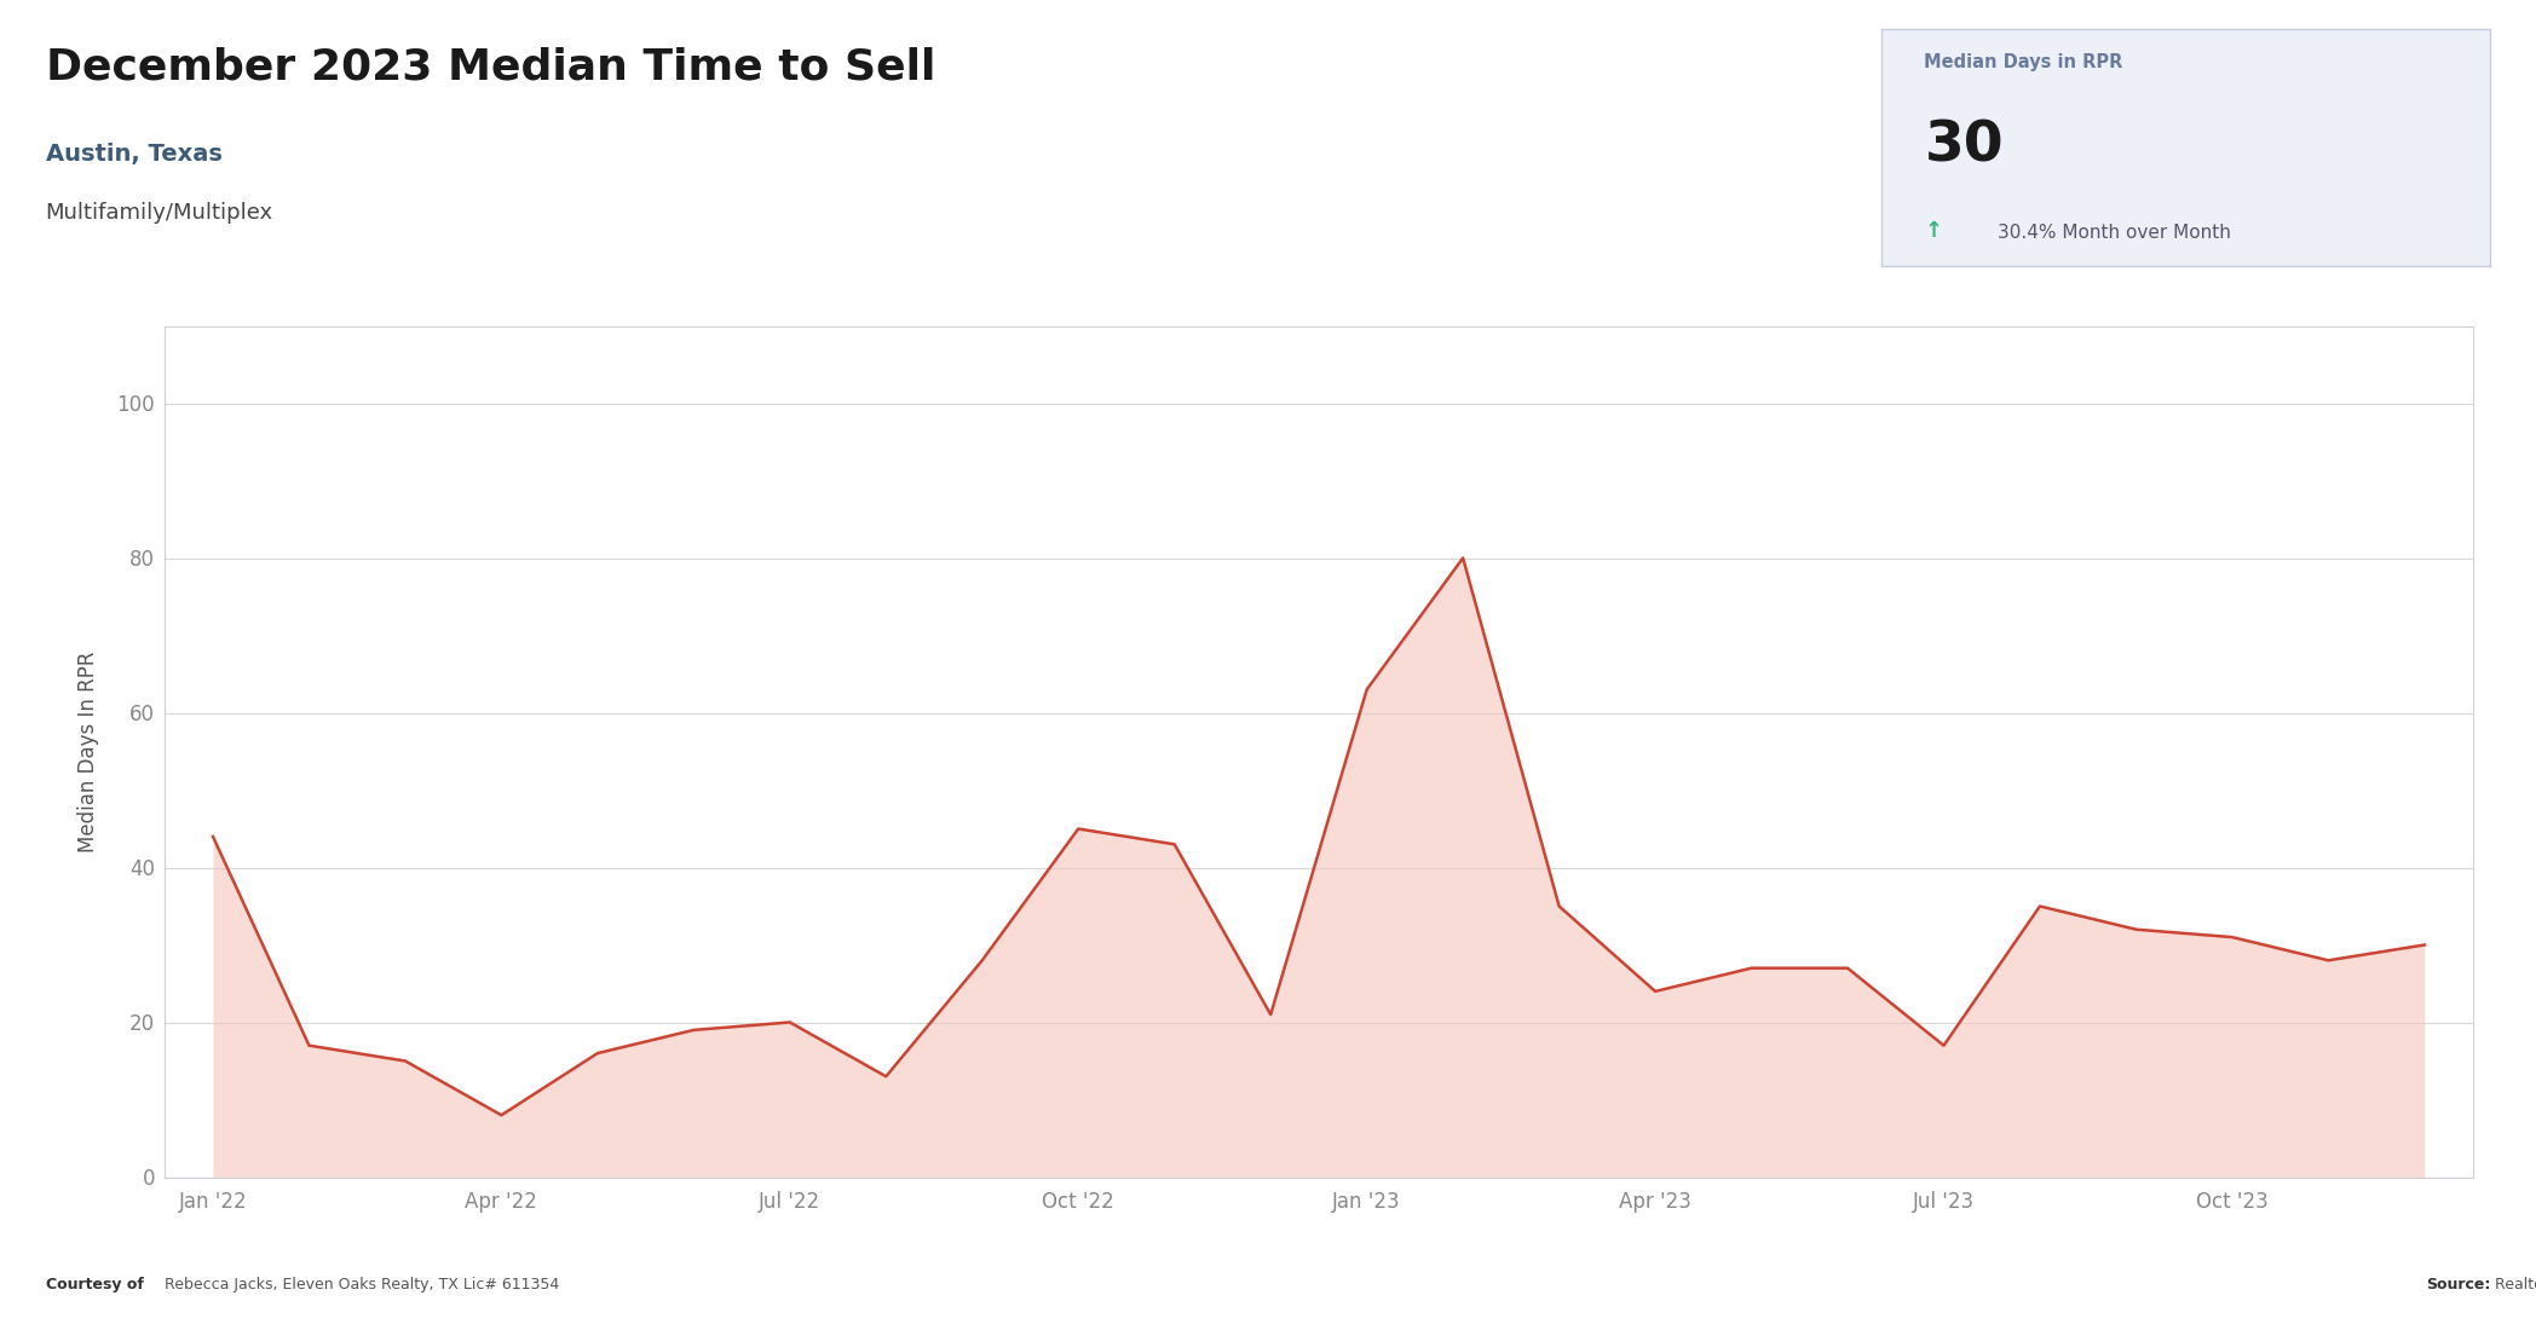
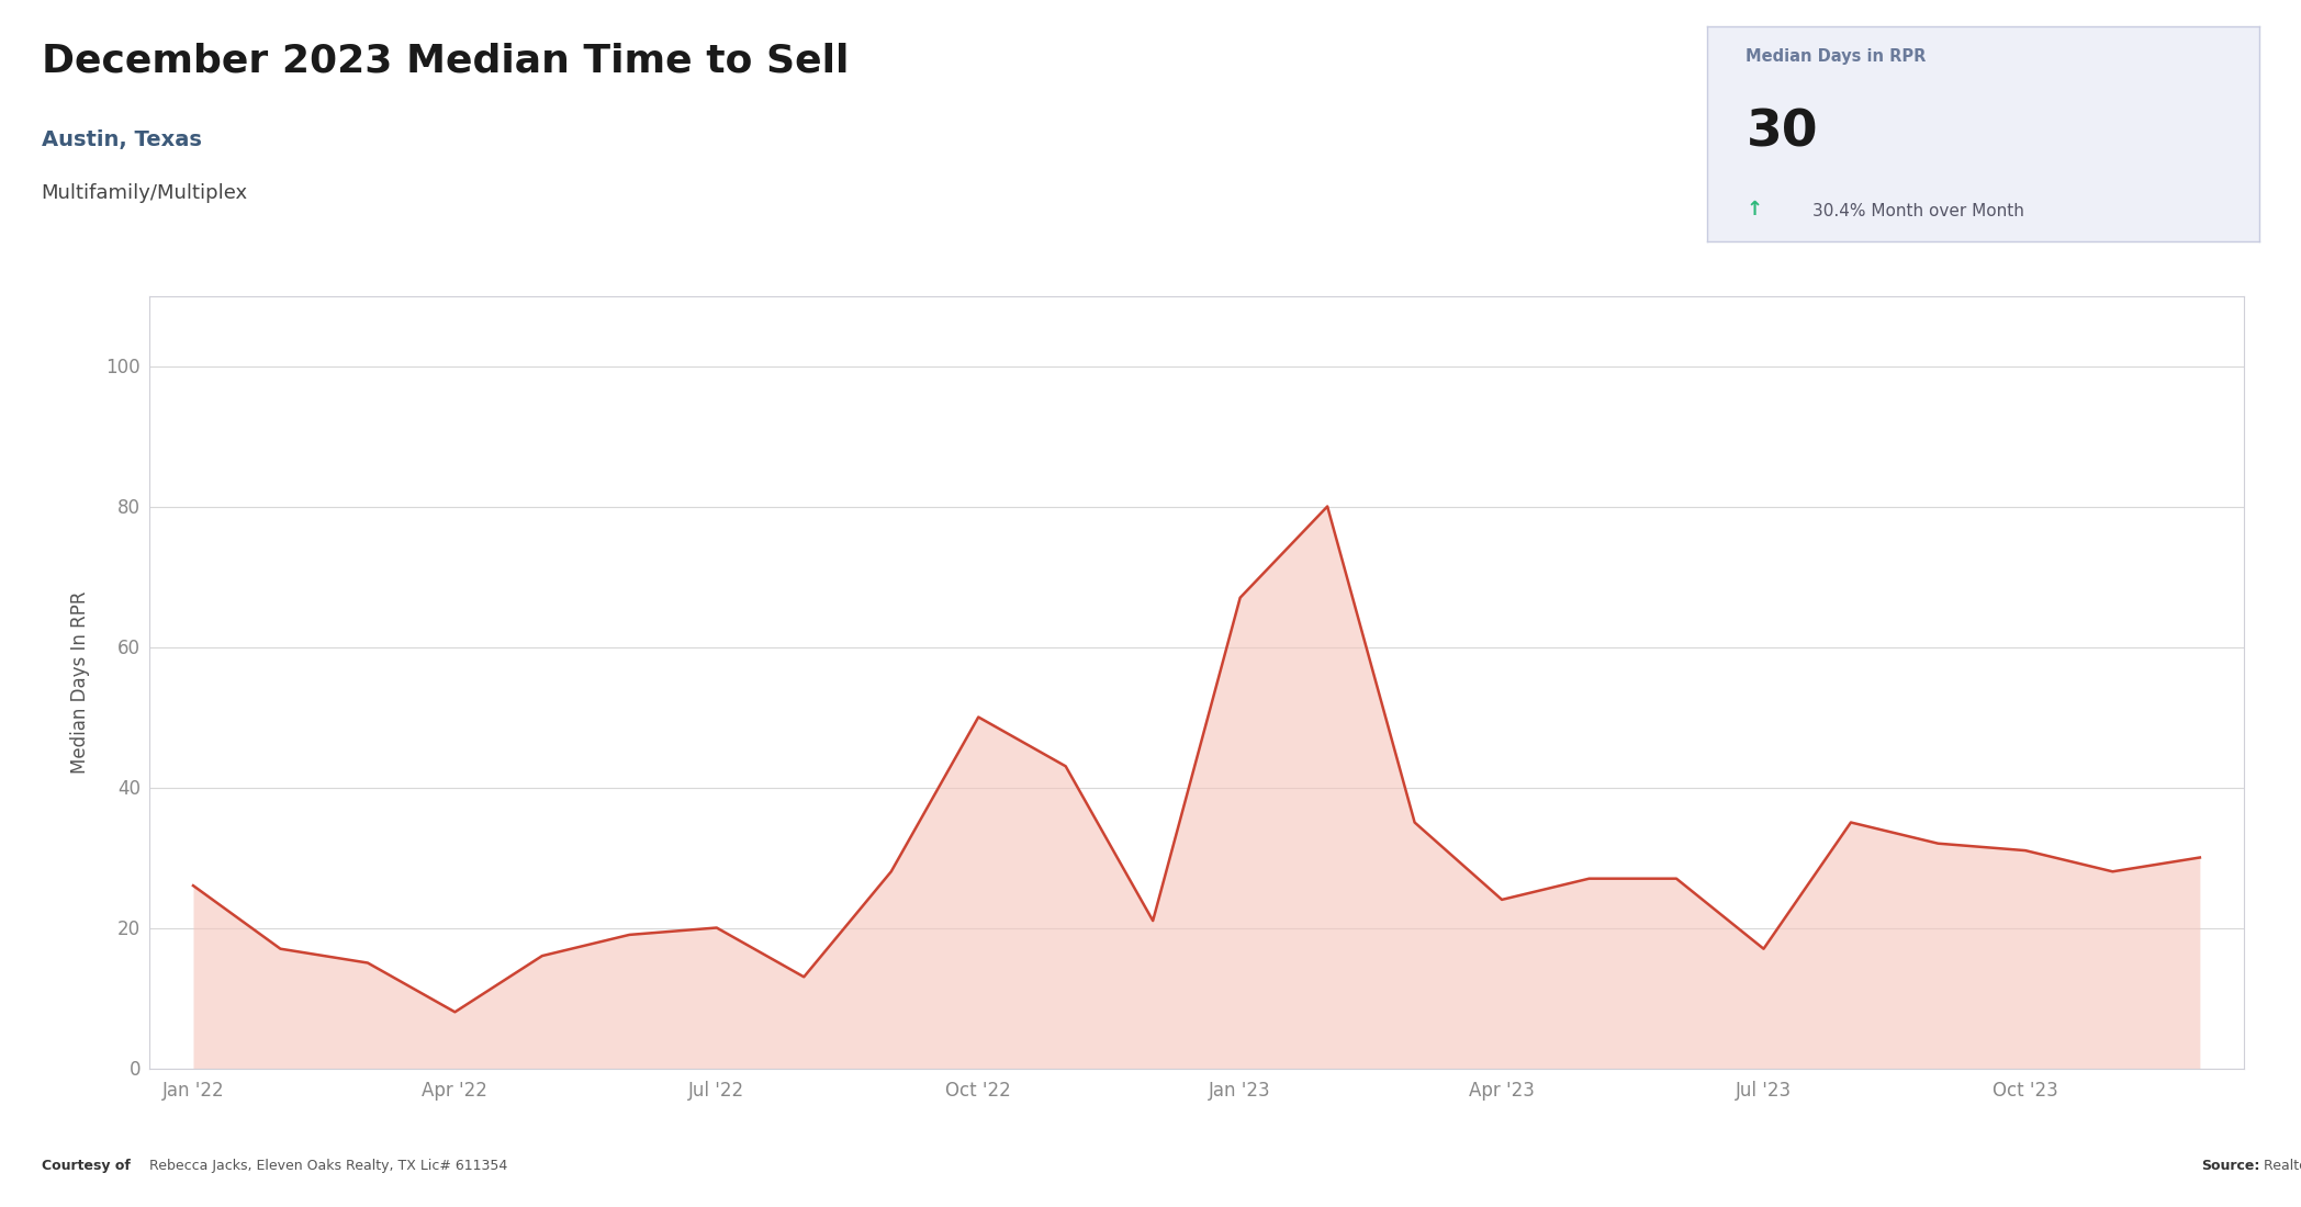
Jan '22: 44 -> 26
Oct '22: 45 -> 50
Jan '23: 63 -> 67
